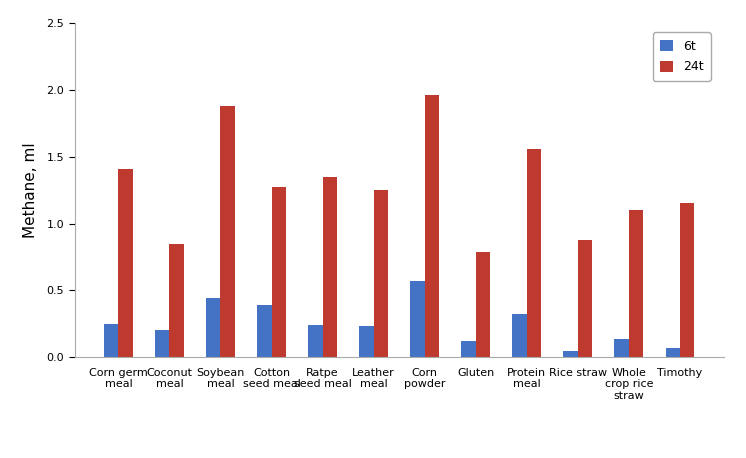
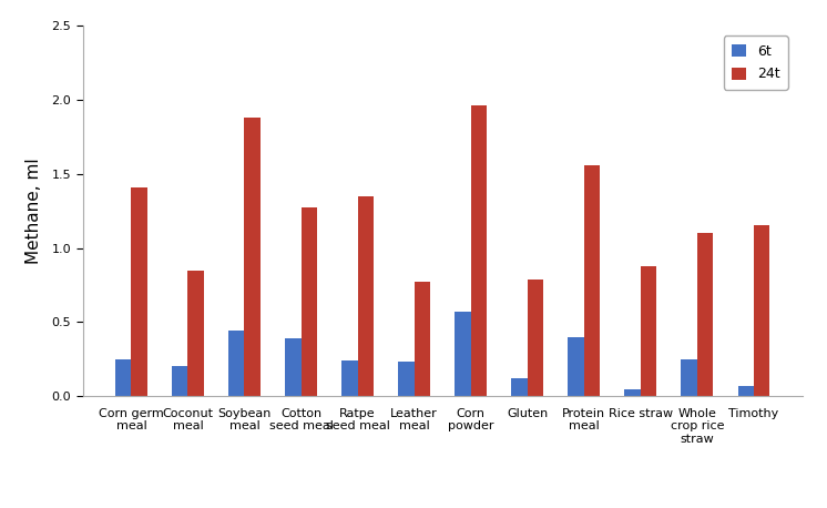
24t/Leather meal: 1.25 -> 0.77
6t/Protein meal: 0.32 -> 0.40
6t/Whole crop rice straw: 0.14 -> 0.25
